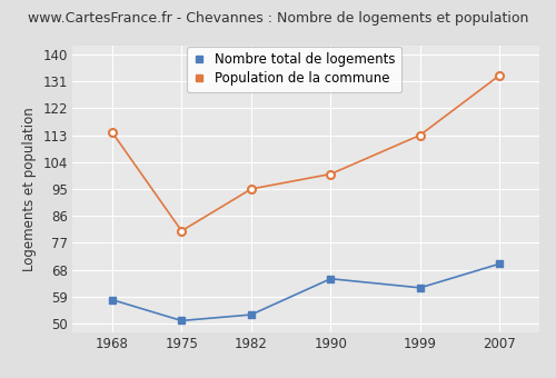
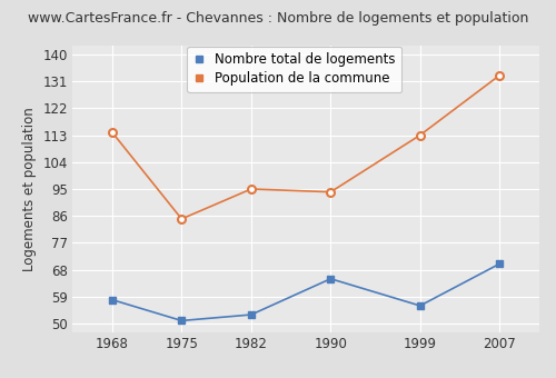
Population de la commune/1975: 81 -> 85
Population de la commune/1990: 100 -> 94
Nombre total de logements/1999: 62 -> 56
